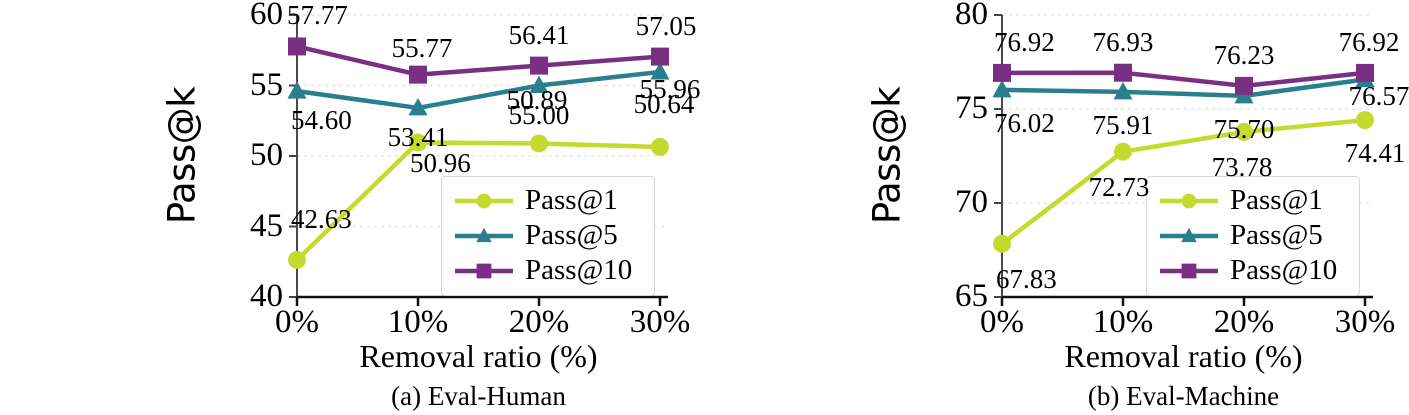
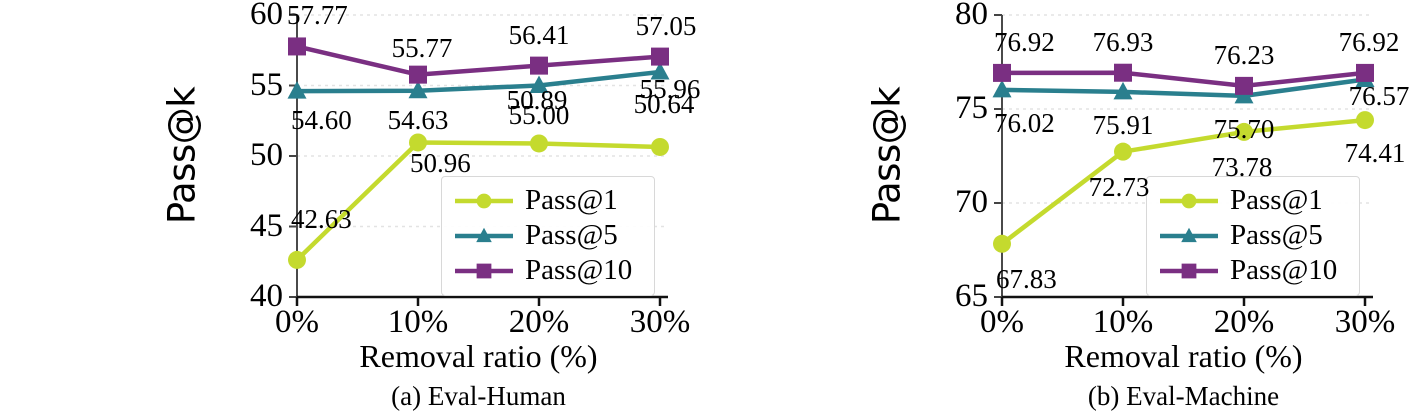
(a) Eval-Human/Pass@5/10%: 53.41 -> 54.63
